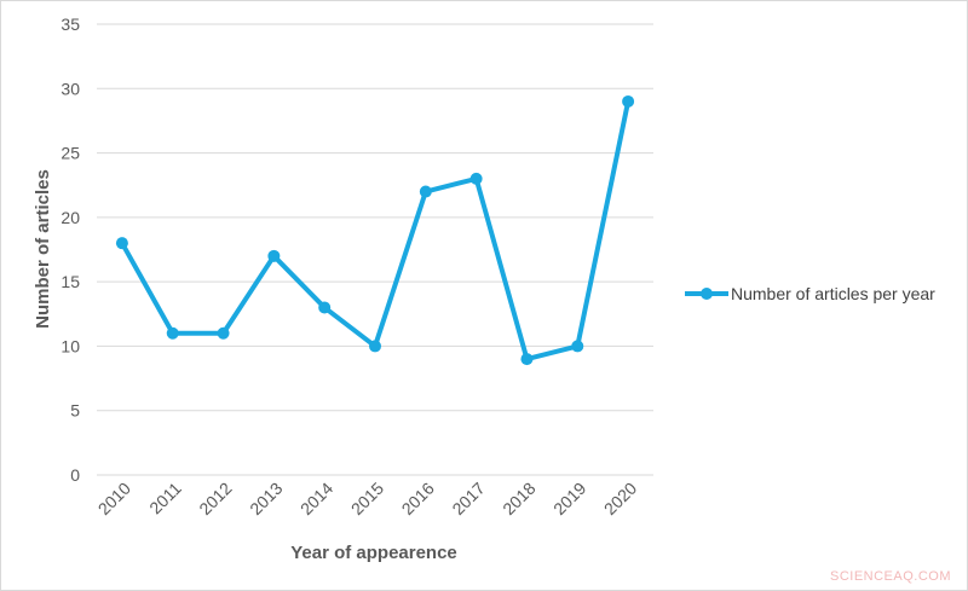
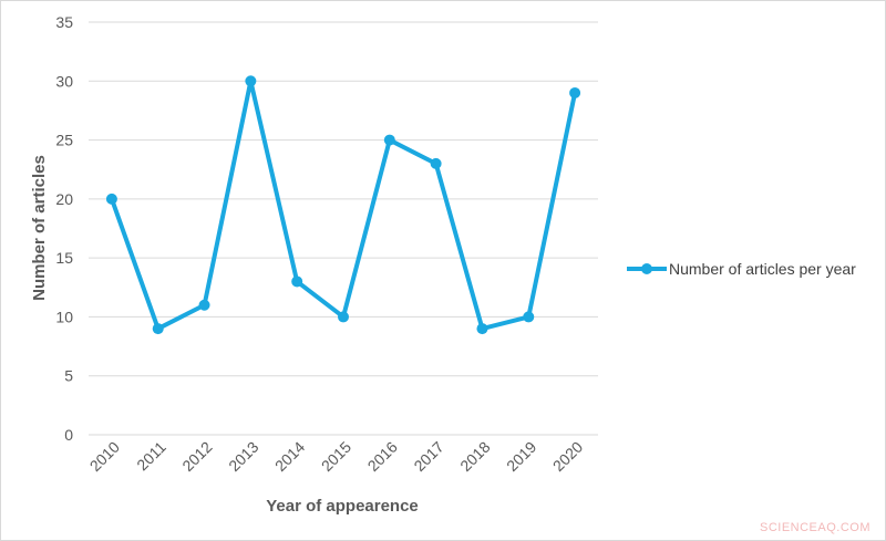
2010: 18 -> 20
2011: 11 -> 9
2013: 17 -> 30
2016: 22 -> 25
